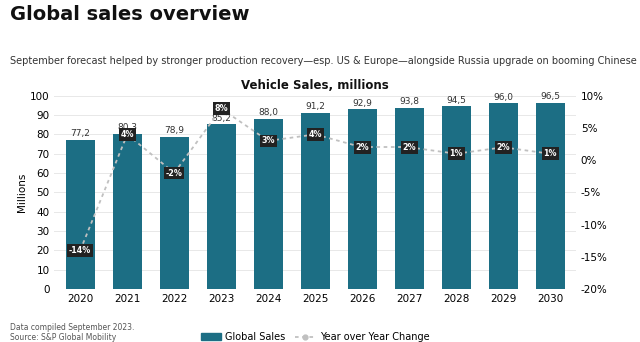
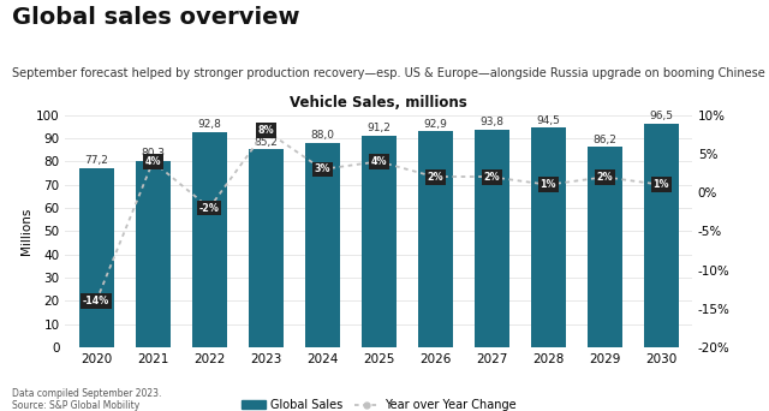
Global Sales/2022: 78,9 -> 92,8
Global Sales/2029: 96,0 -> 86,2
